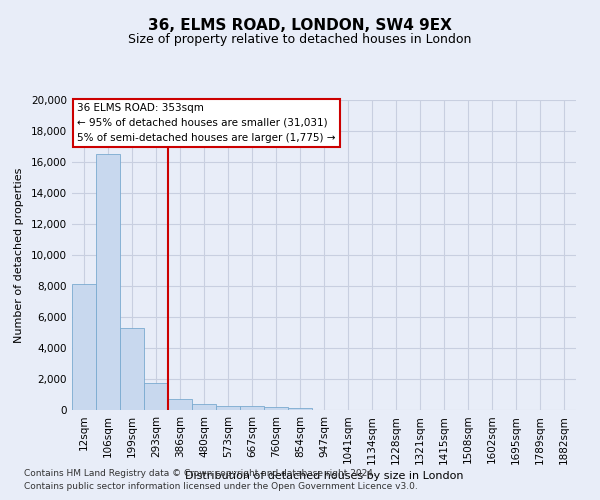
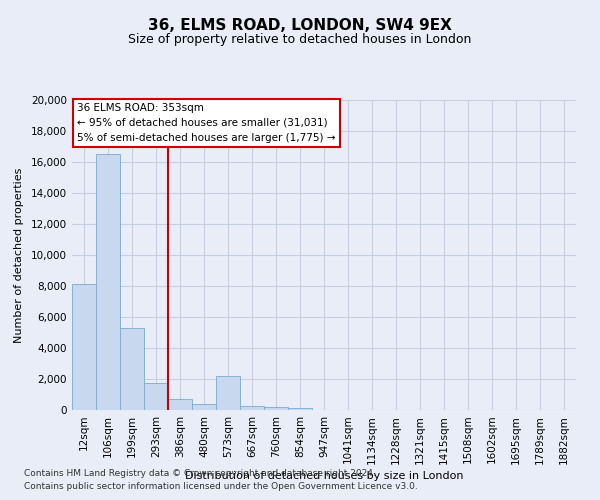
573sqm: 300 -> 2,200
